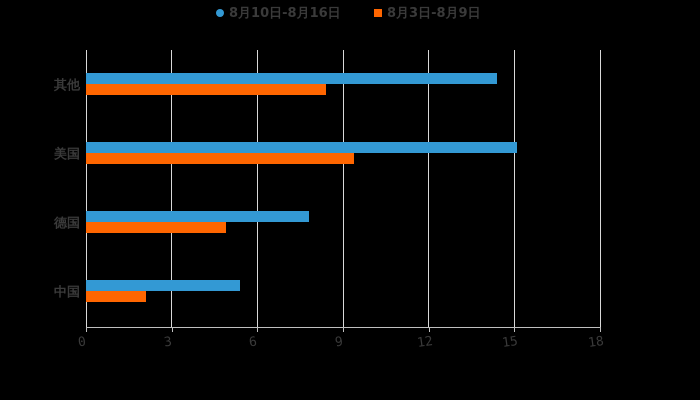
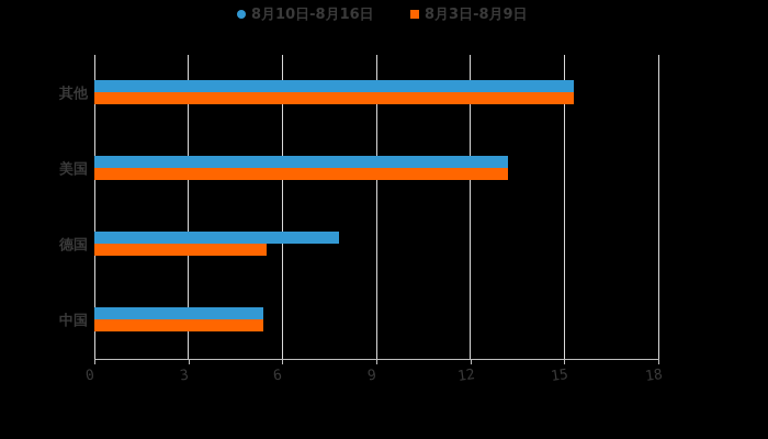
8月10日-8月16日/其他: 14.4 -> 15.3
8月3日-8月9日/其他: 8.4 -> 15.3
8月10日-8月16日/美国: 15.1 -> 13.2
8月3日-8月9日/美国: 9.4 -> 13.2
8月3日-8月9日/德国: 4.9 -> 5.5
8月3日-8月9日/中国: 2.1 -> 5.4
